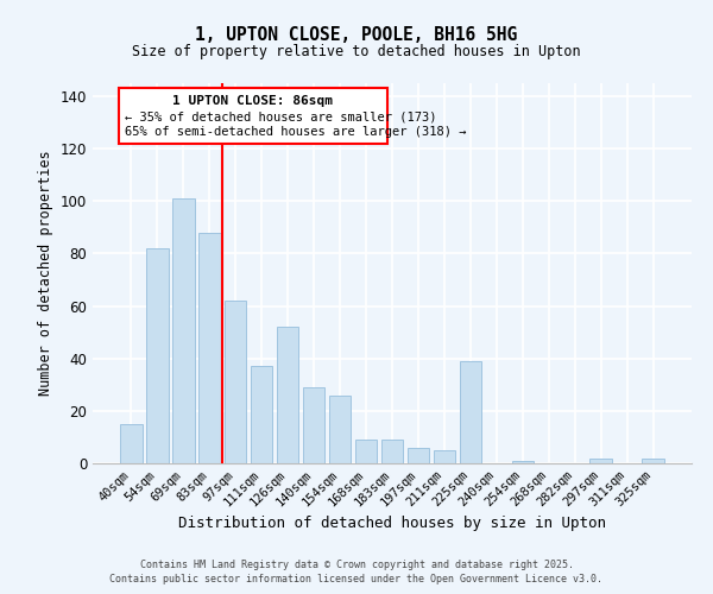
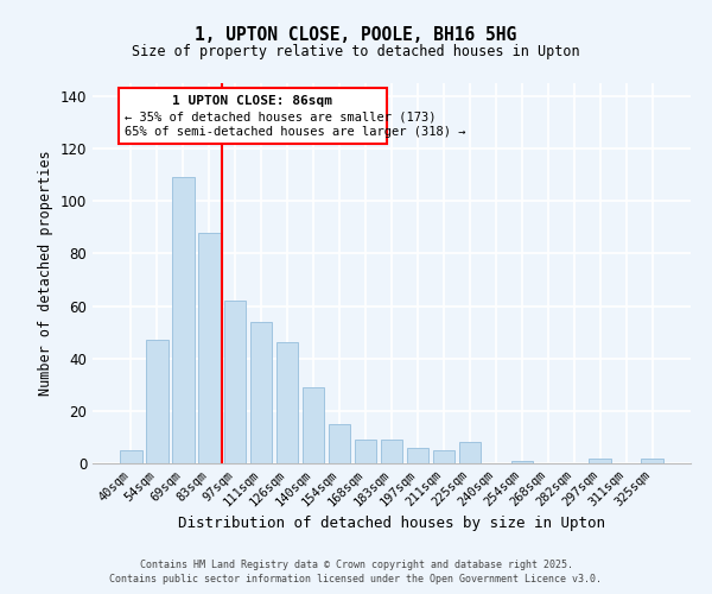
40sqm: 15 -> 5
54sqm: 82 -> 47
69sqm: 101 -> 109
111sqm: 37 -> 54
126sqm: 52 -> 46
154sqm: 26 -> 15
225sqm: 39 -> 8
